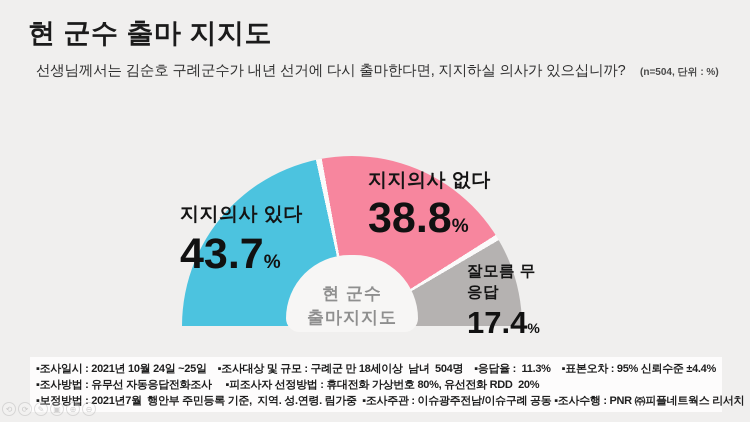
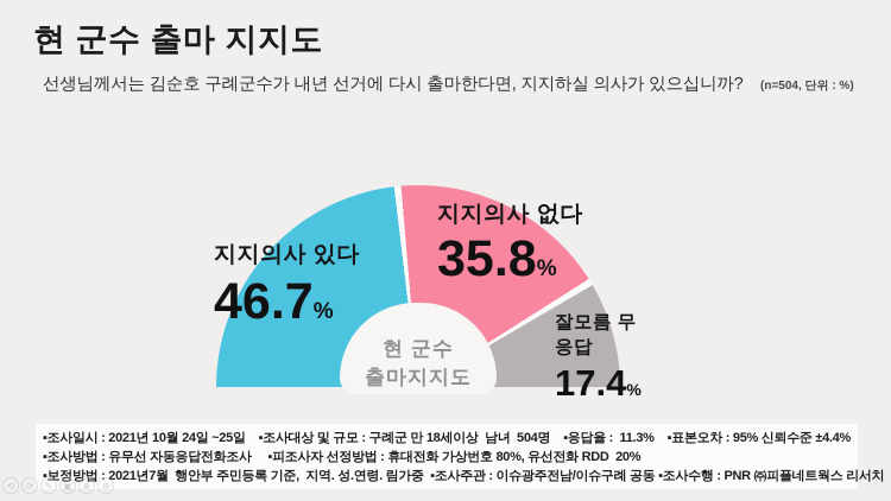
지지의사 있다: 43.7 -> 46.7
지지의사 없다: 38.8 -> 35.8
